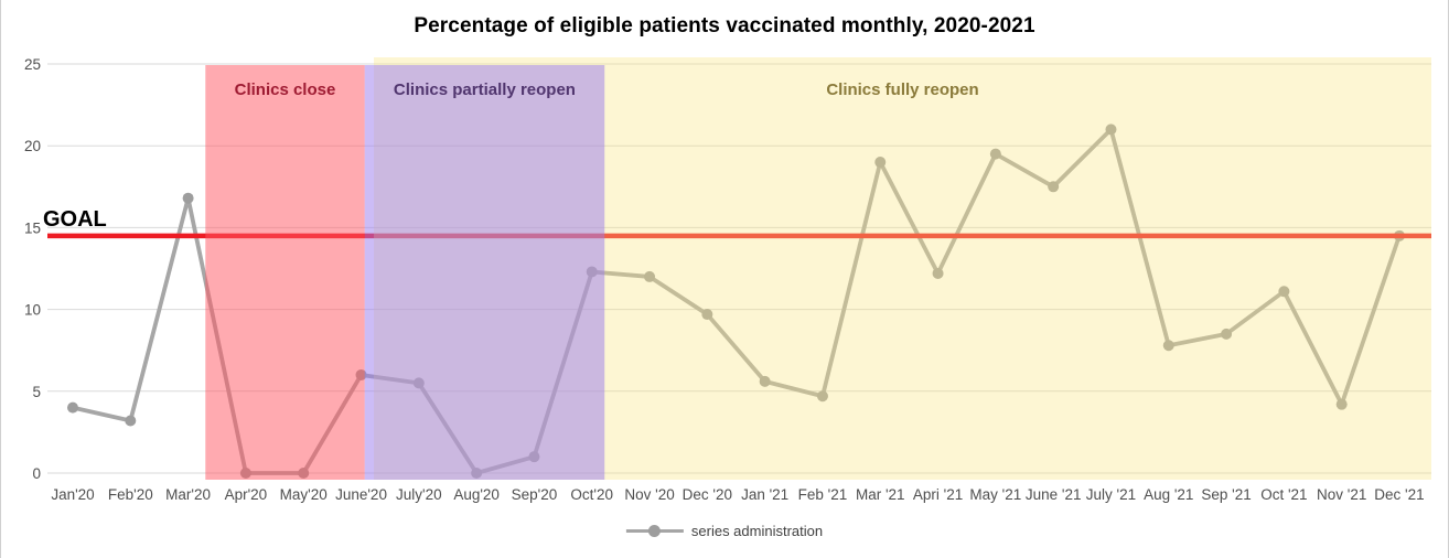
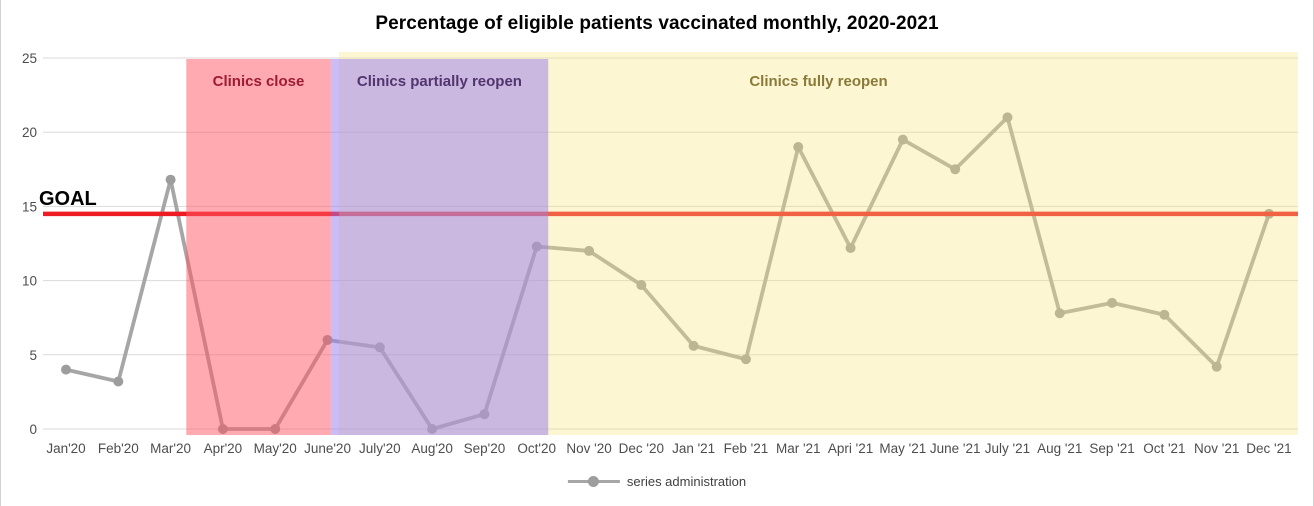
Oct '21: 11.1 -> 7.7
